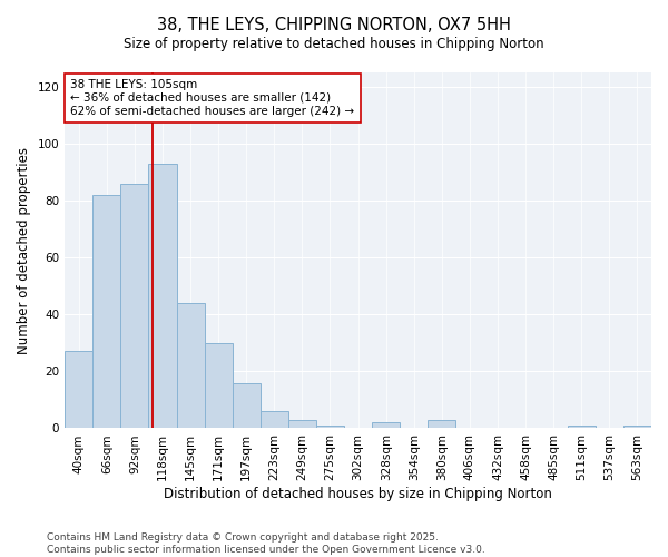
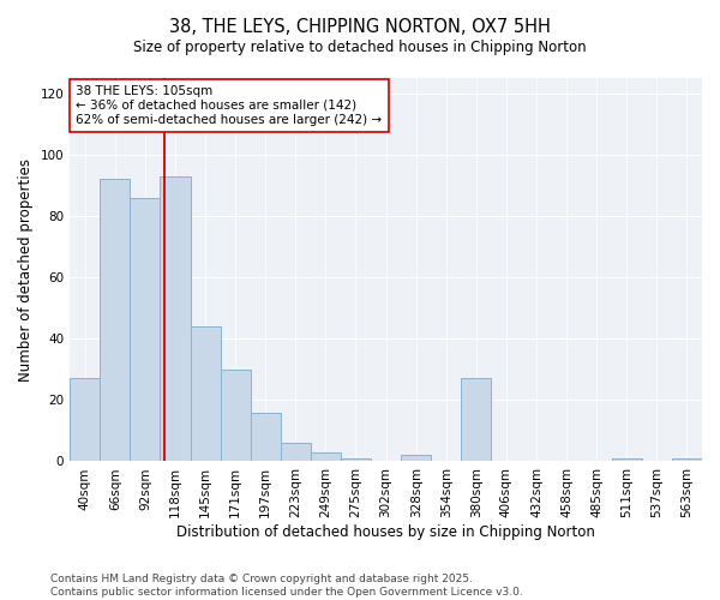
66sqm: 82 -> 92
380sqm: 3 -> 27
